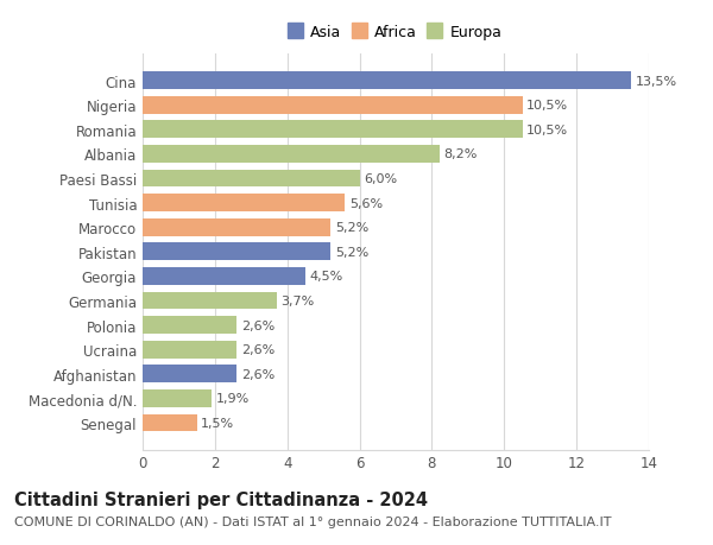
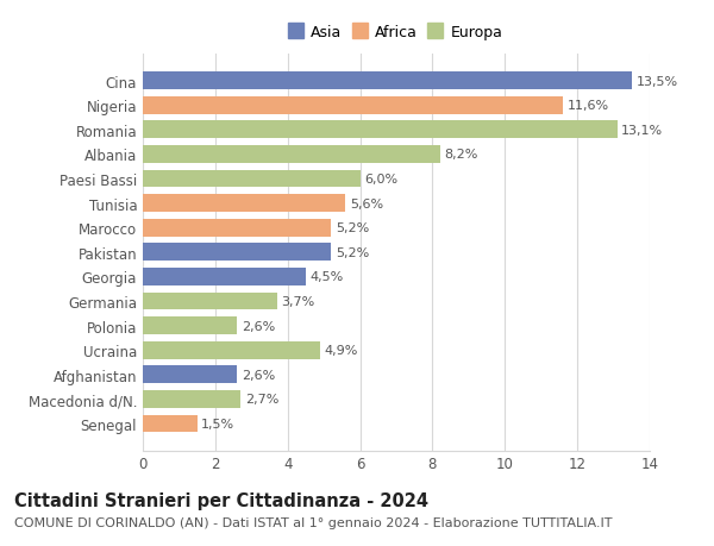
Nigeria: 10,5% -> 11,6%
Romania: 10,5% -> 13,1%
Ucraina: 2,6% -> 4,9%
Macedonia d/N.: 1,9% -> 2,7%
